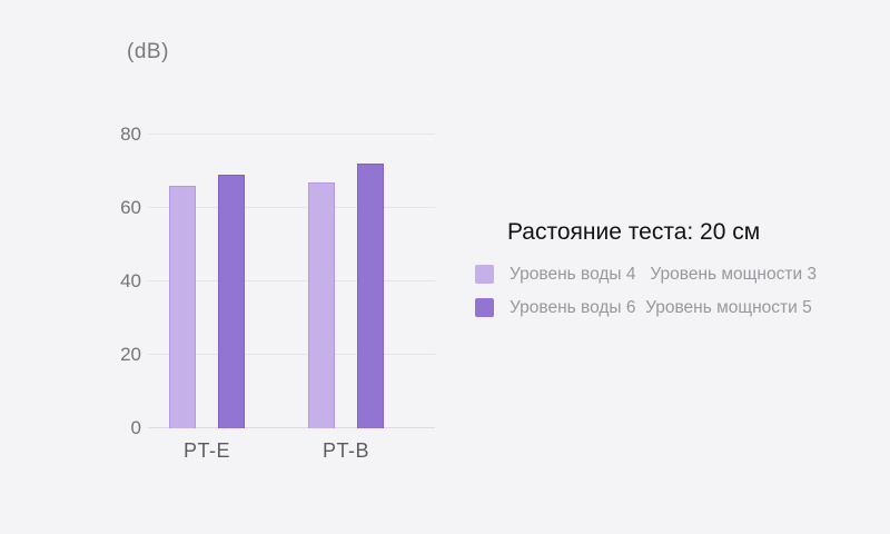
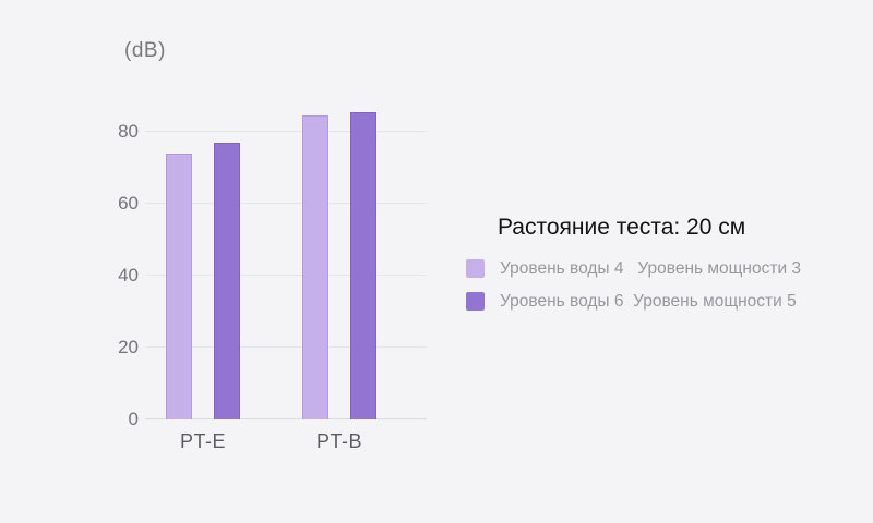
Уровень воды 4 Уровень мощности 3/PT-E: 66 -> 74
Уровень воды 6 Уровень мощности 5/PT-E: 69 -> 77
Уровень воды 4 Уровень мощности 3/PT-B: 67 -> 84
Уровень воды 6 Уровень мощности 5/PT-B: 72 -> 86
